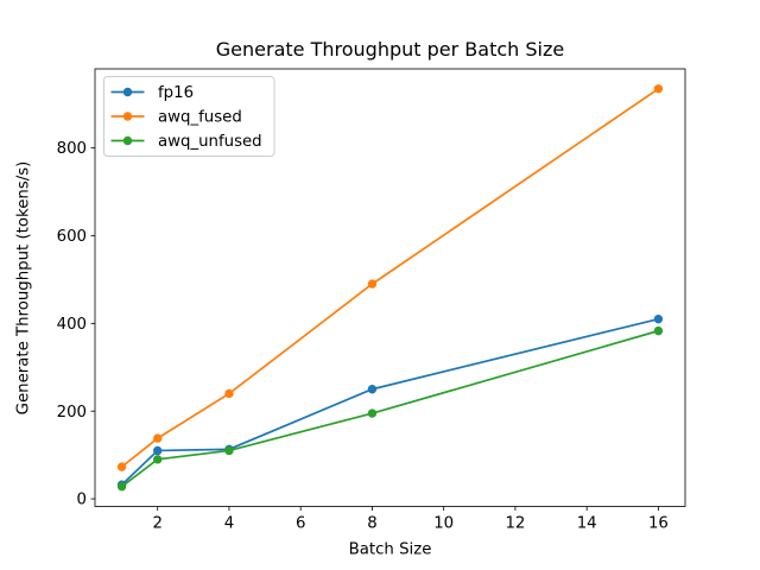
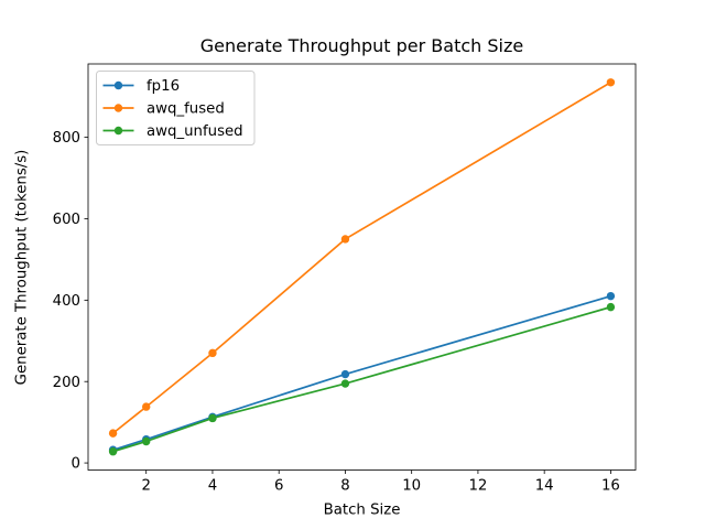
fp16/2: 110 -> 60
awq_unfused/2: 90 -> 50
awq_fused/4: 240 -> 270
fp16/8: 250 -> 220
awq_fused/8: 490 -> 550
